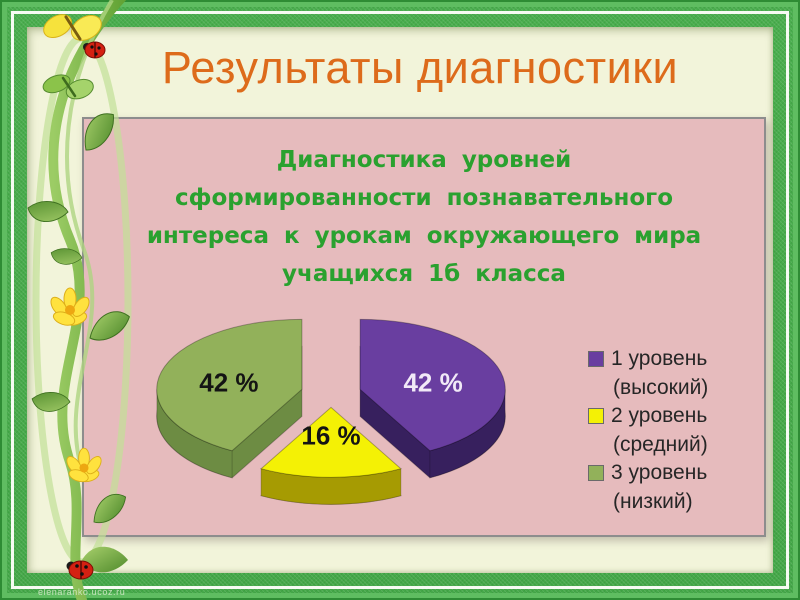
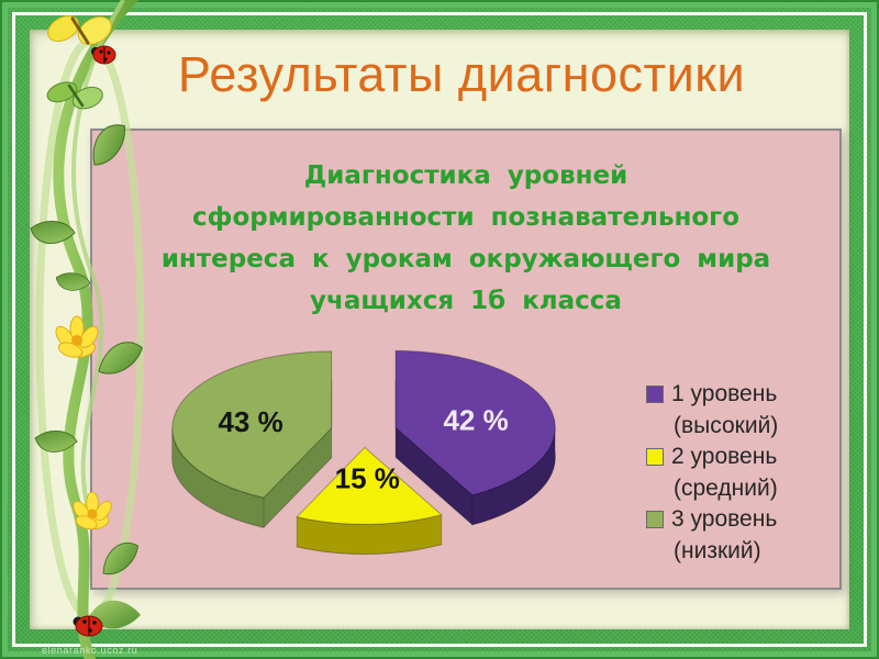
2 уровень (средний): 16 -> 15
3 уровень (низкий): 42 -> 43
